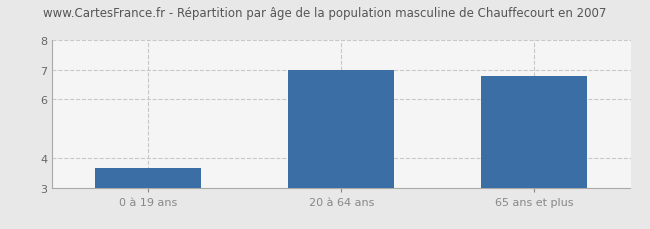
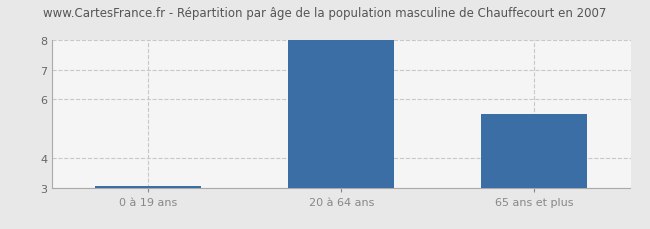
0 à 19 ans: 3.65 -> 3.05
20 à 64 ans: 7.00 -> 8.00
65 ans et plus: 6.80 -> 5.50
